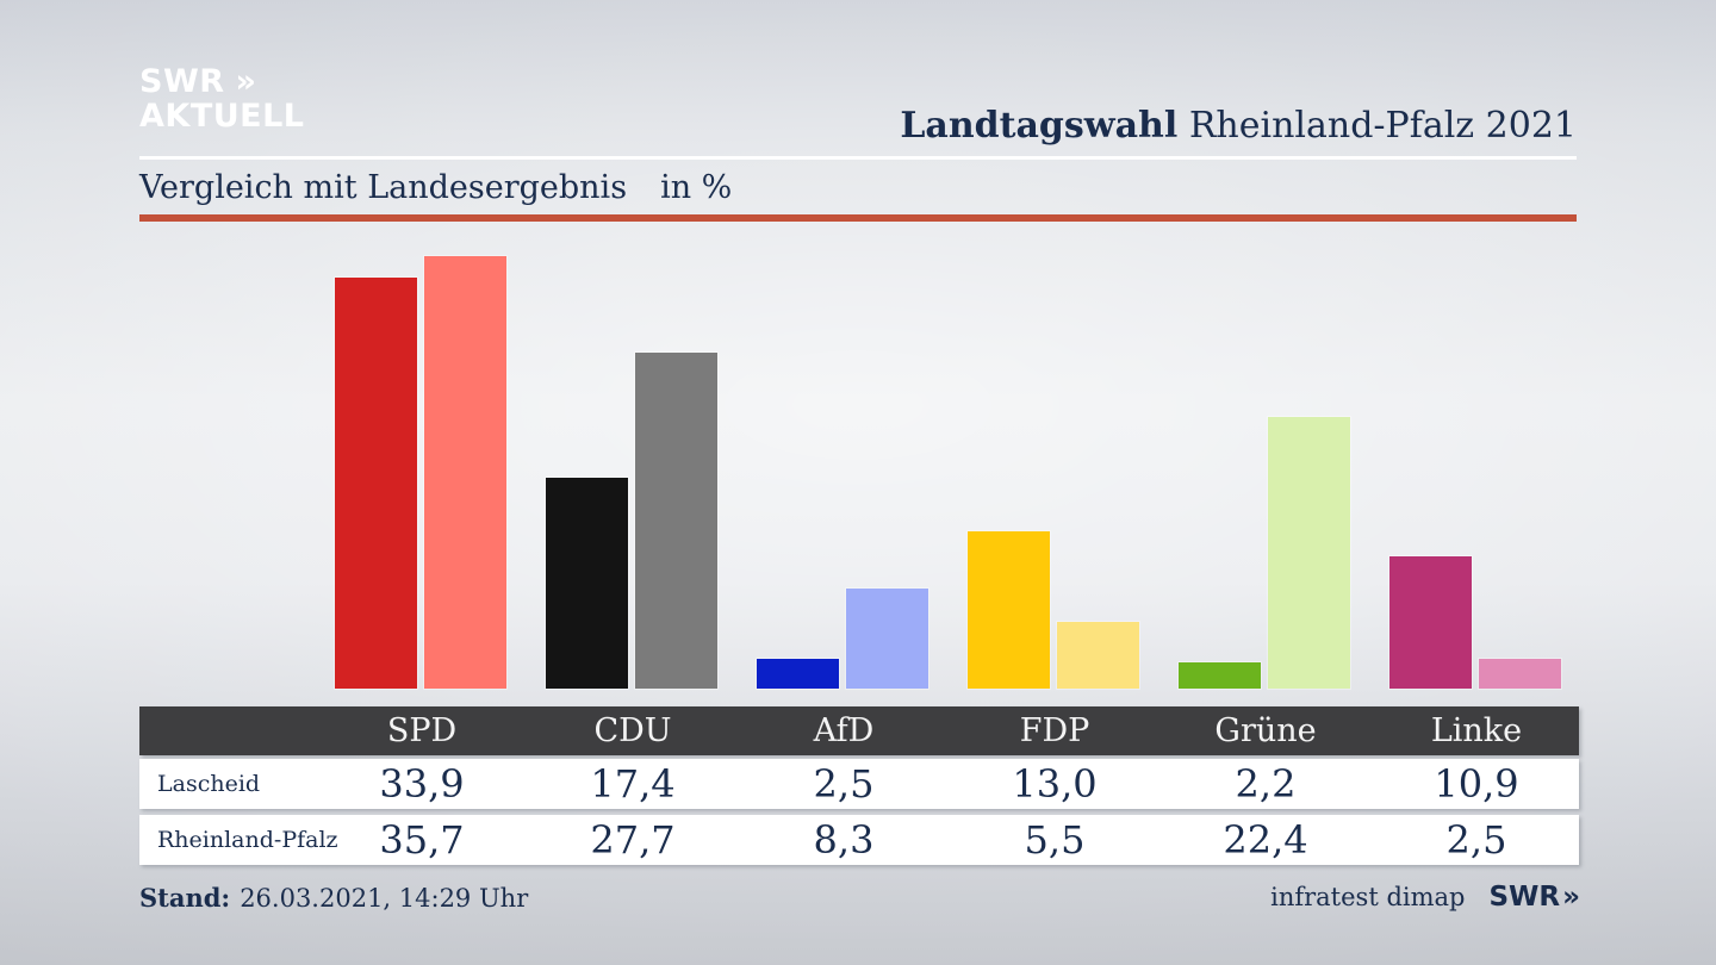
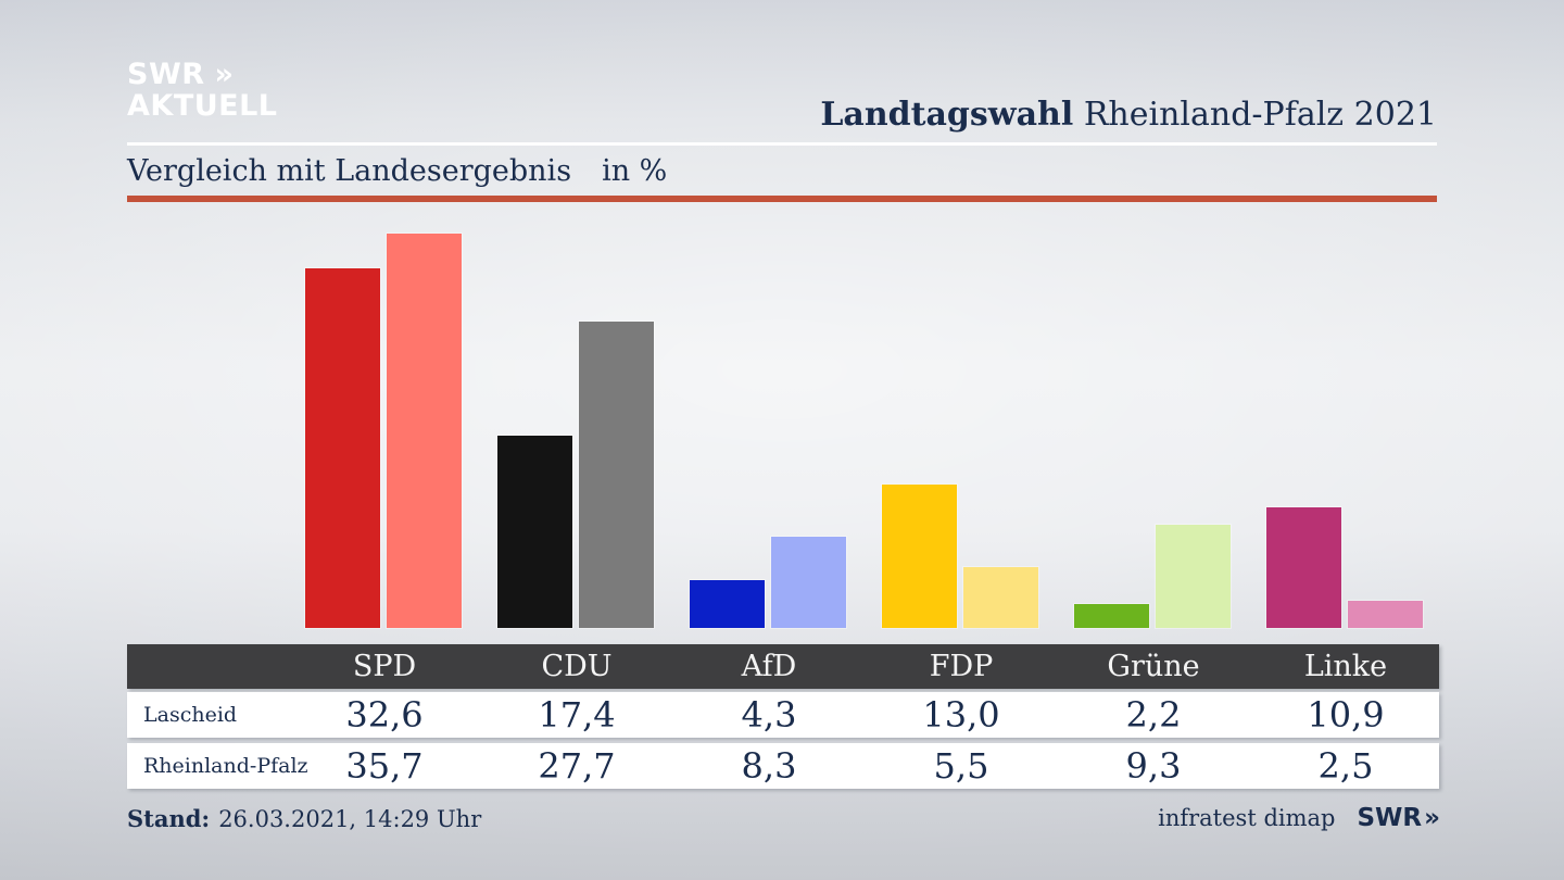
Lascheid/SPD: 33,9 -> 32,6
Lascheid/AfD: 2,5 -> 4,3
Rheinland-Pfalz/Grüne: 22,4 -> 9,3
